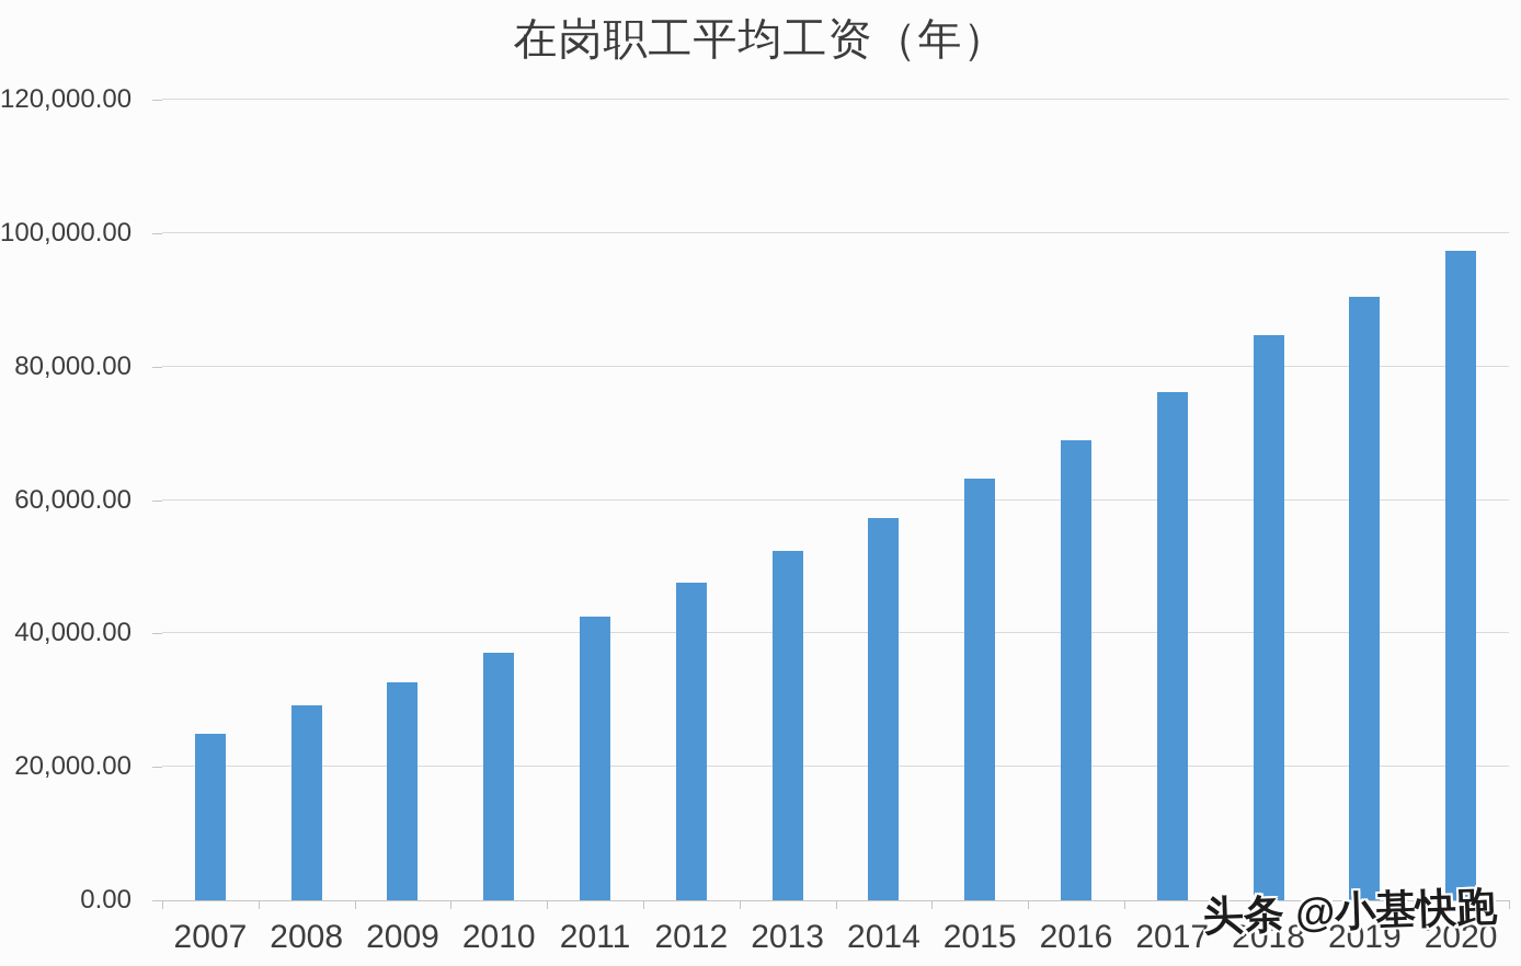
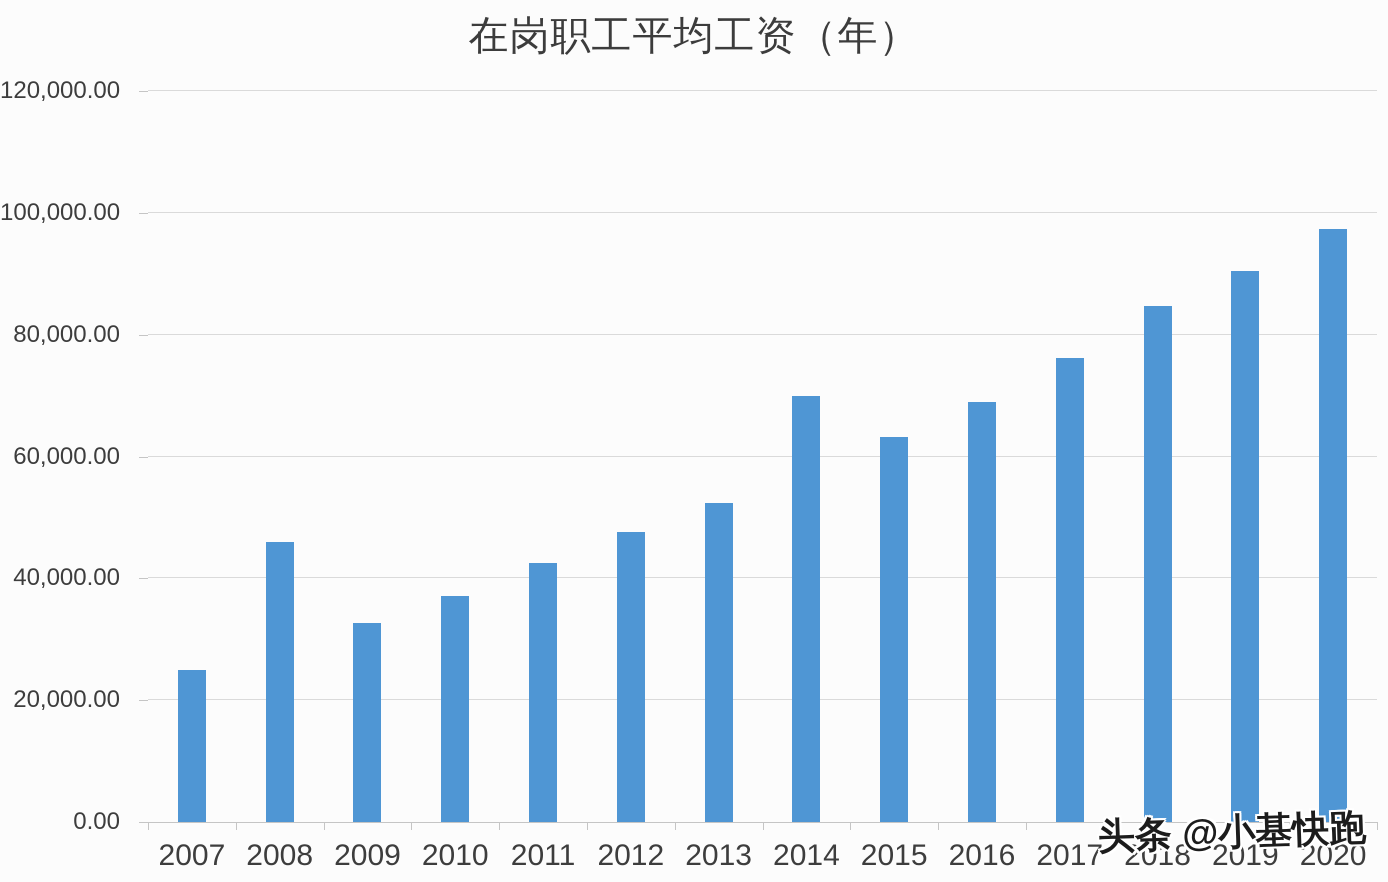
2008: 29000 -> 46000
2014: 57000 -> 70000
